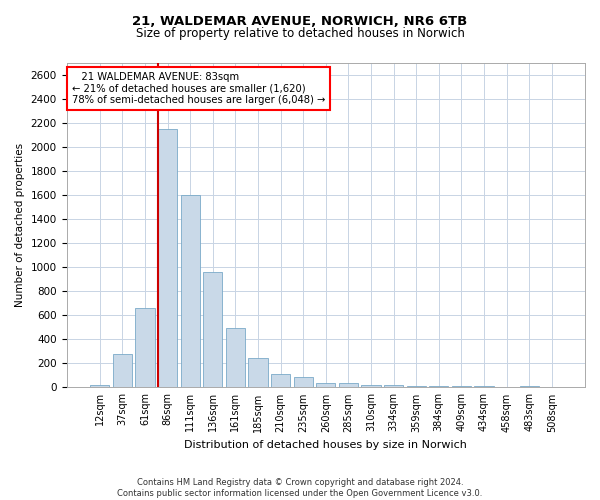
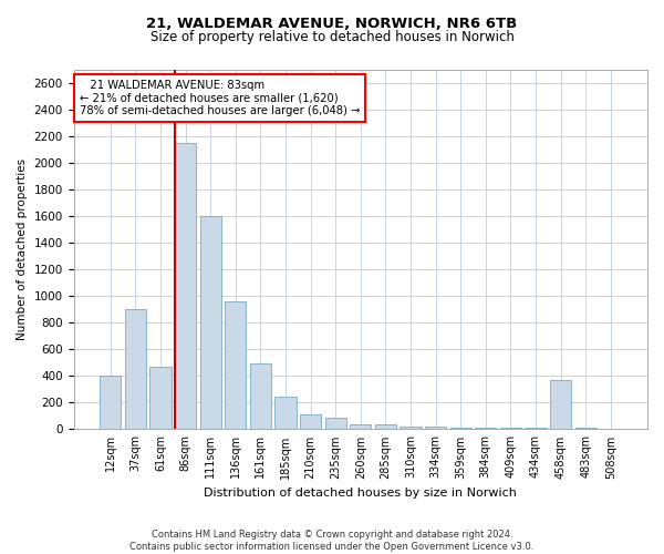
12sqm: 20 -> 400
37sqm: 280 -> 900
61sqm: 660 -> 470
458sqm: 0 -> 370
